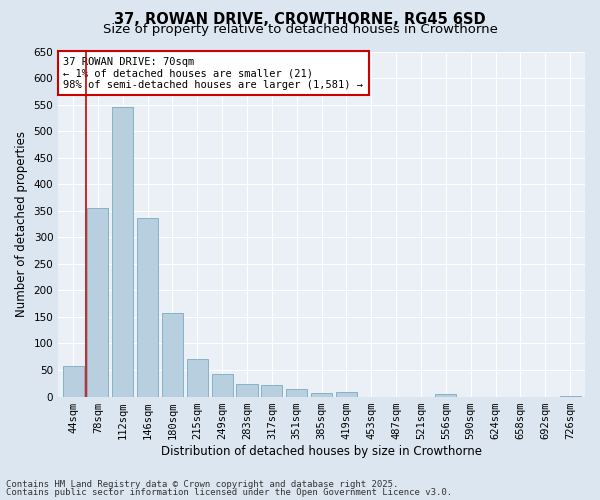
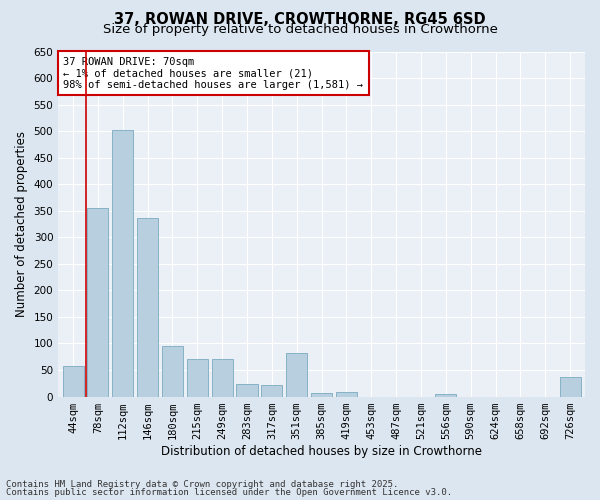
112sqm: 545 -> 502
180sqm: 157 -> 96
249sqm: 43 -> 70
351sqm: 14 -> 82
726sqm: 2 -> 36
